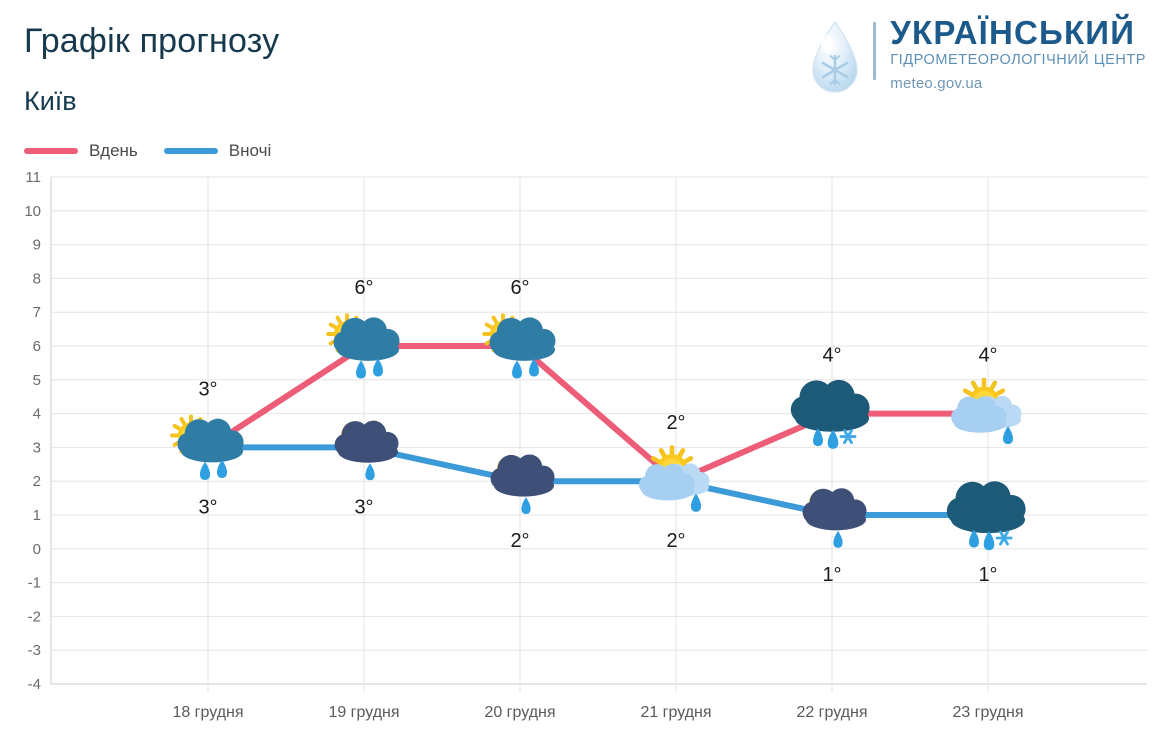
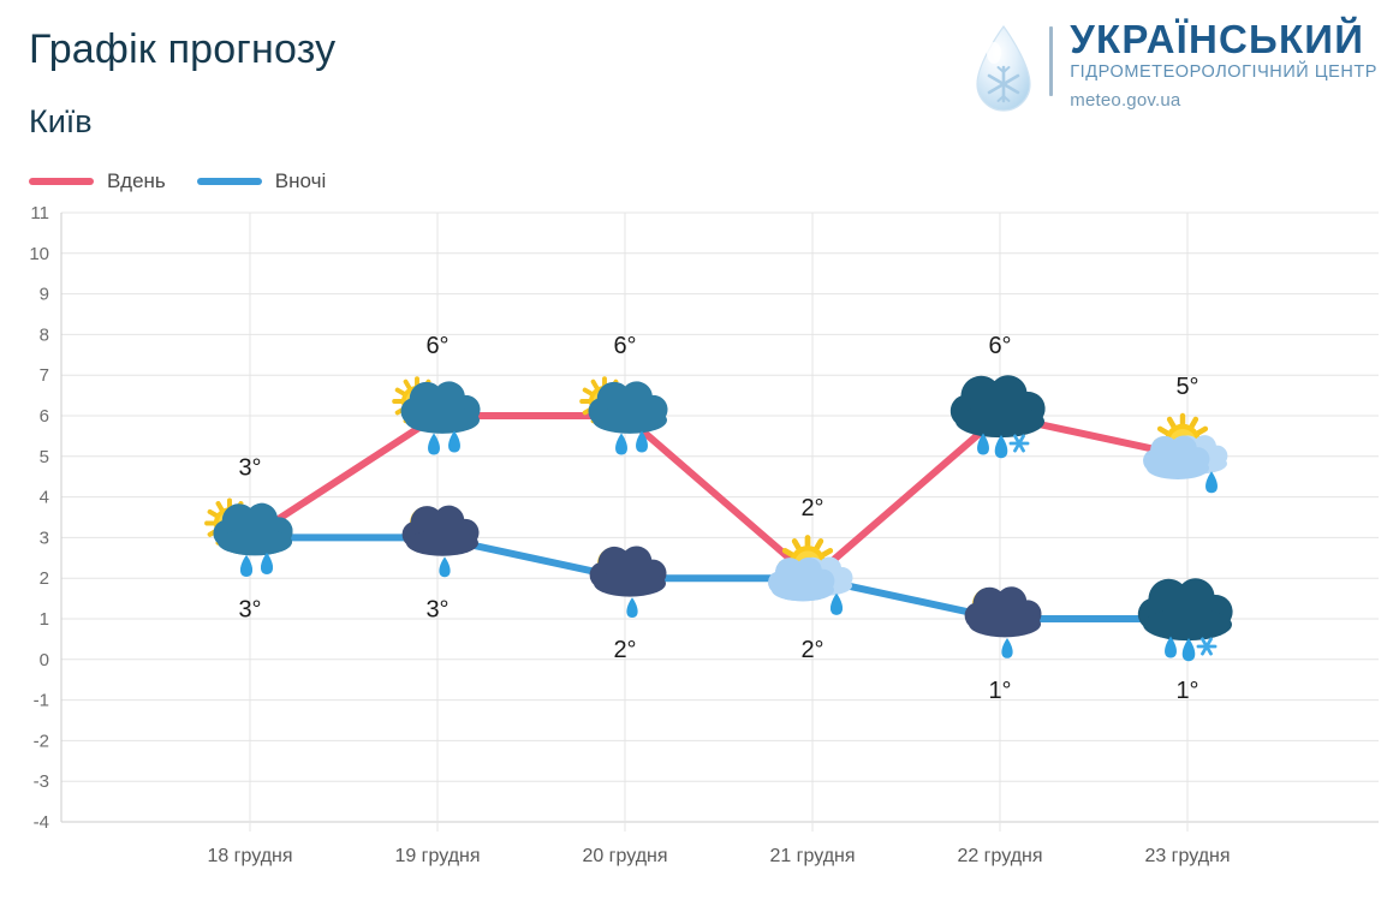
Вдень/22 грудня: 4° -> 6°
Вдень/23 грудня: 4° -> 5°
